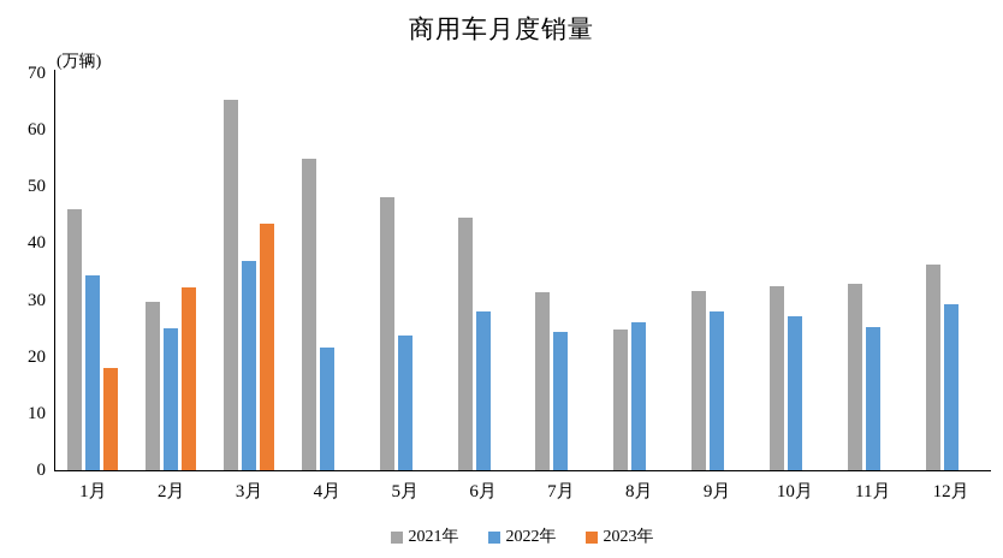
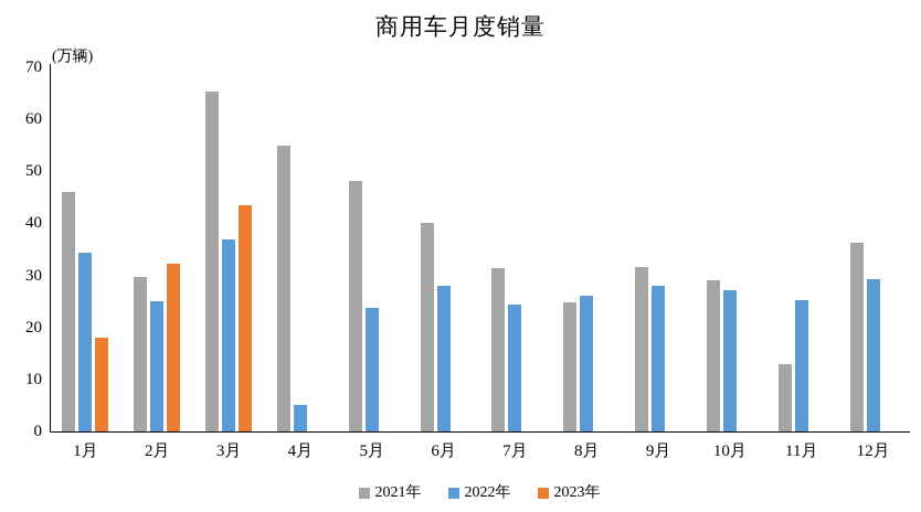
2022年/4月: 22 -> 5
2021年/6月: 45 -> 40
2021年/10月: 32 -> 29
2021年/11月: 33 -> 13
